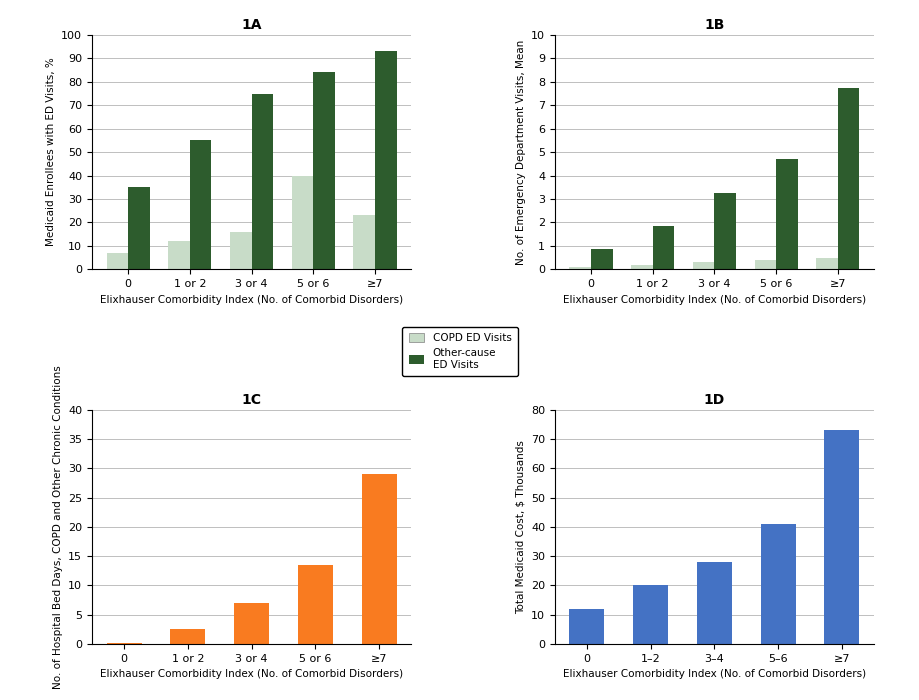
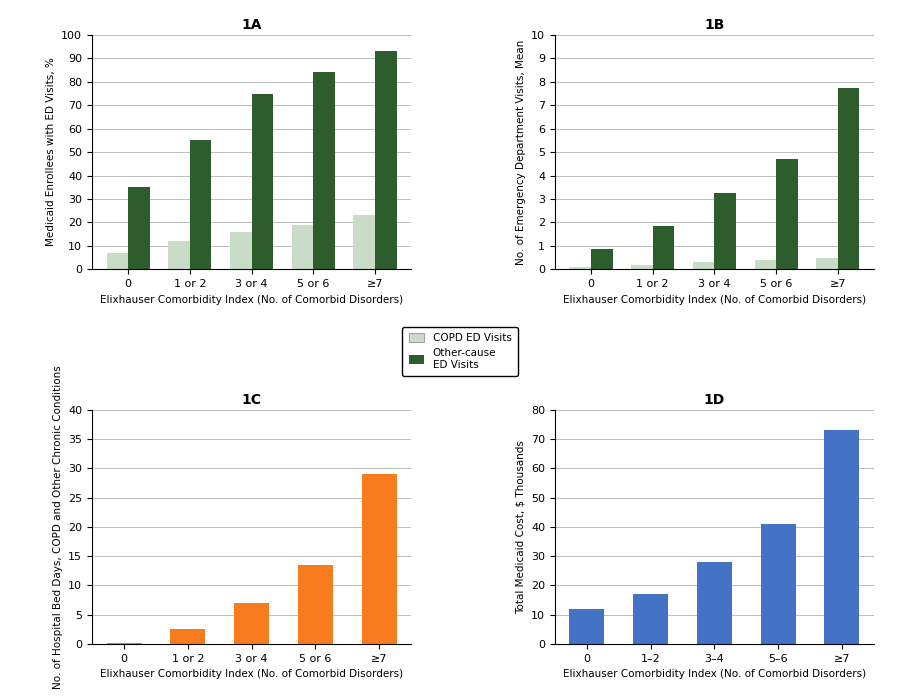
1A/COPD ED Visits/5 or 6: 40 -> 19
1D/1–2: 20 -> 17
